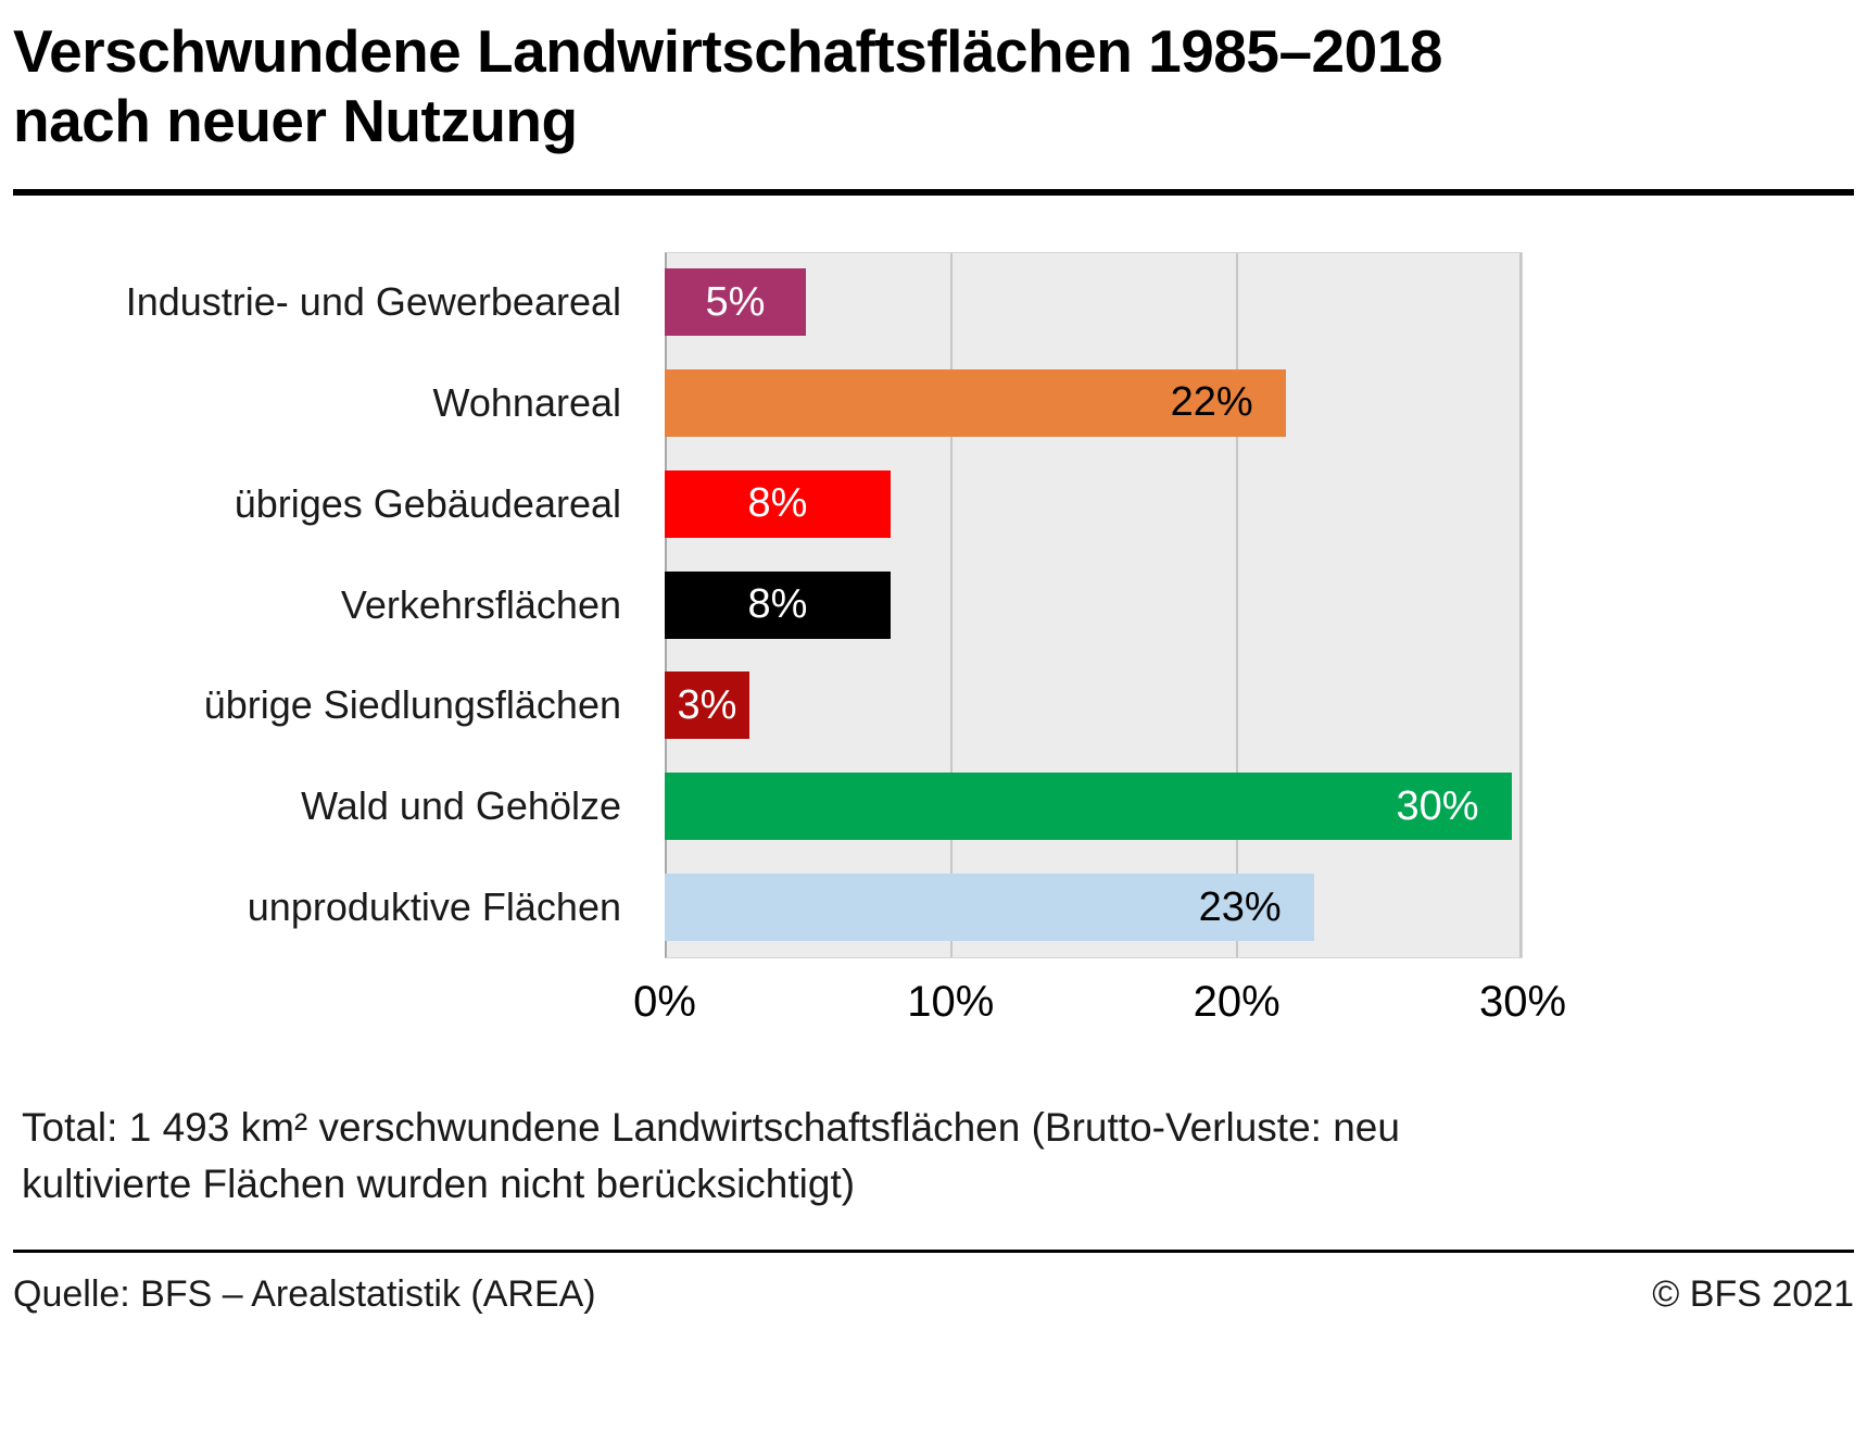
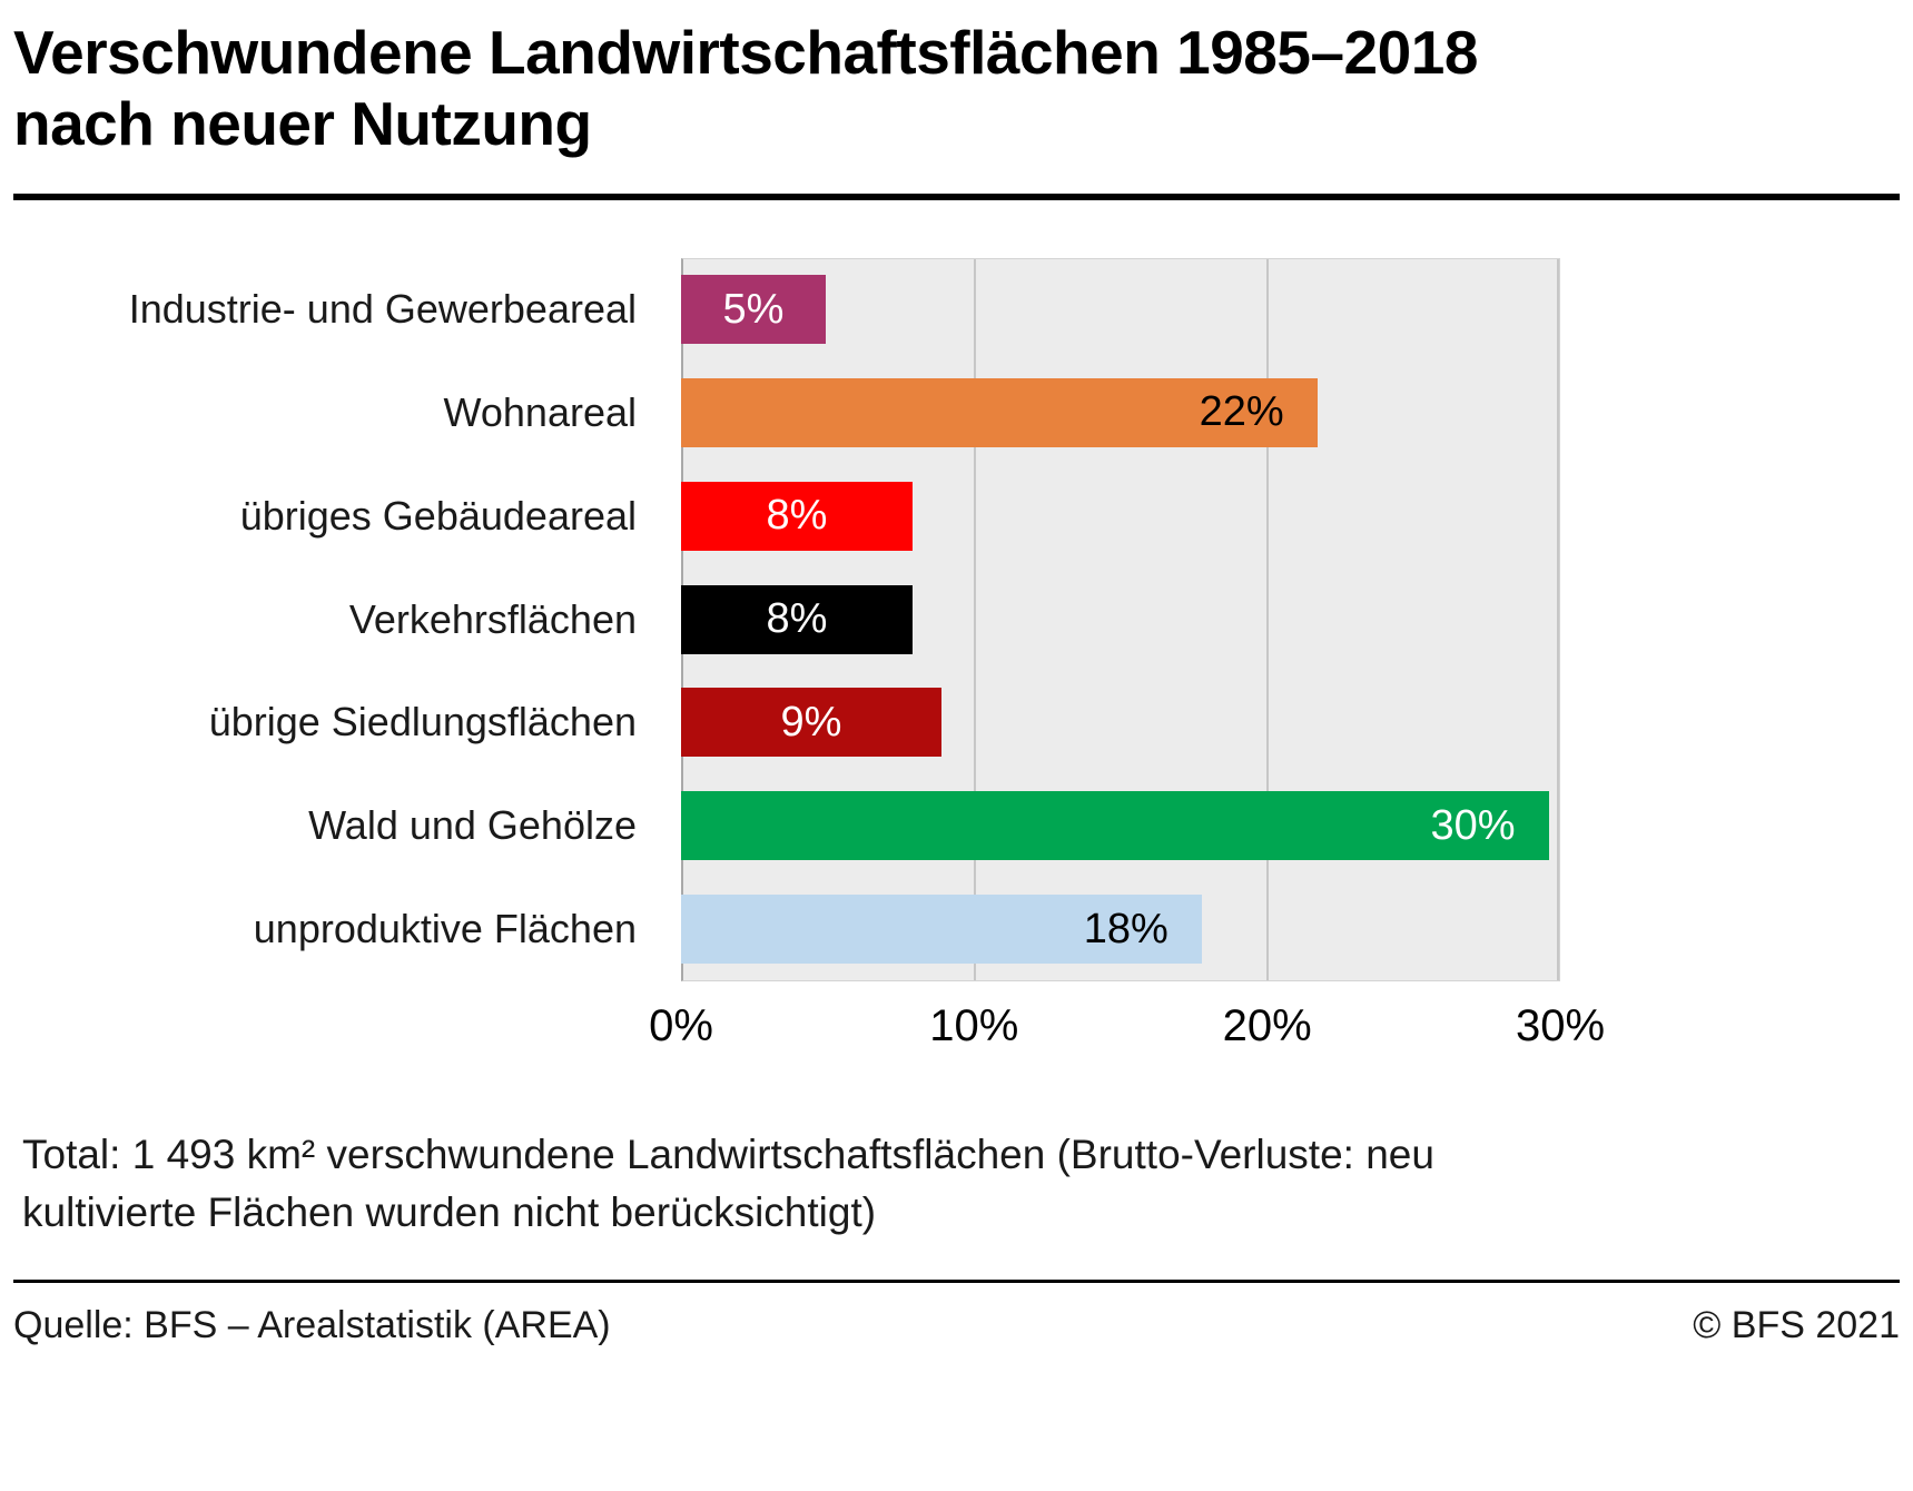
übrige Siedlungsflächen: 3% -> 9%
unproduktive Flächen: 23% -> 18%
